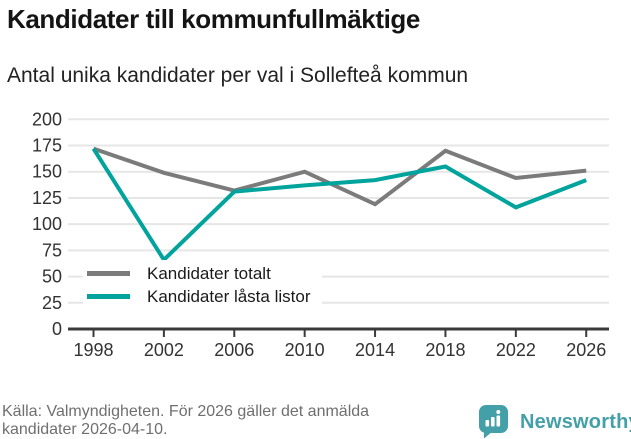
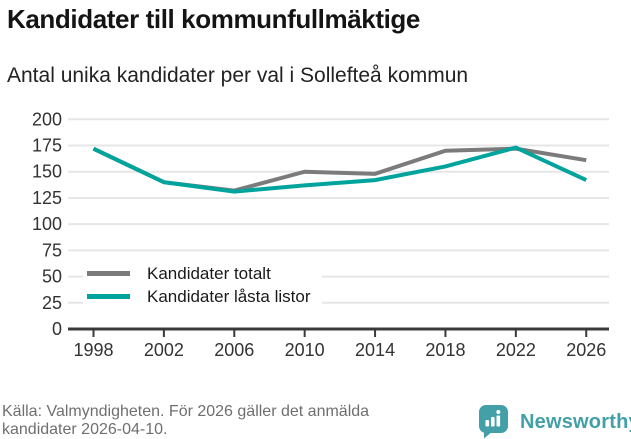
Kandidater totalt/2002: 149 -> 140
Kandidater låsta listor/2002: 66 -> 140
Kandidater totalt/2014: 119 -> 148
Kandidater totalt/2022: 144 -> 172
Kandidater låsta listor/2022: 116 -> 173
Kandidater totalt/2026: 151 -> 161
